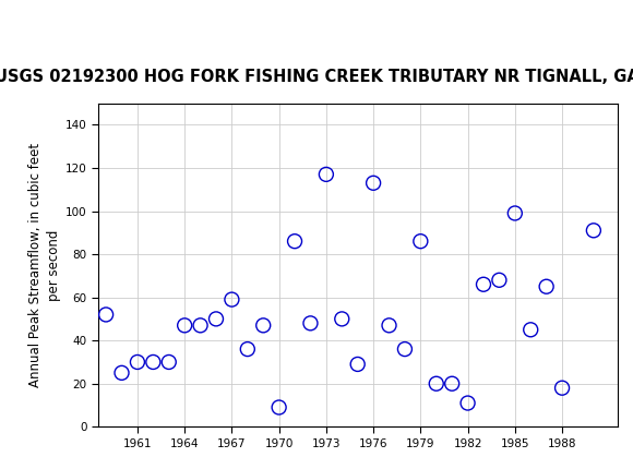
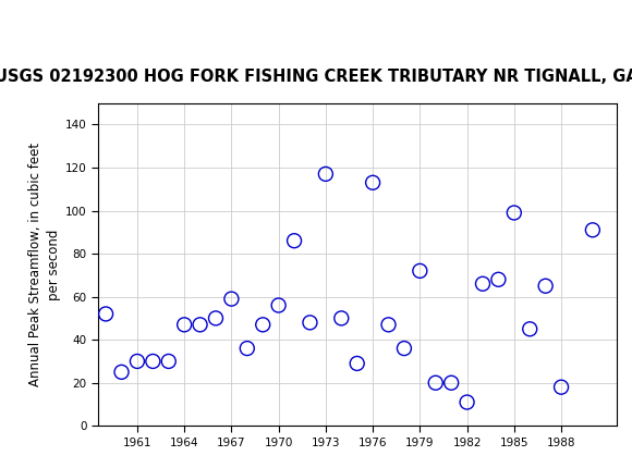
1970: 9 -> 56
1979: 86 -> 72
